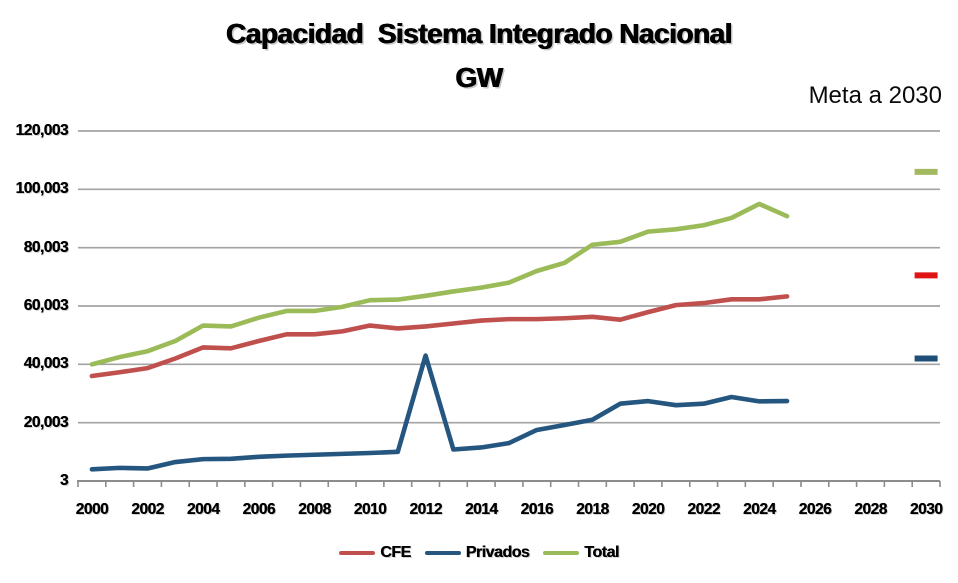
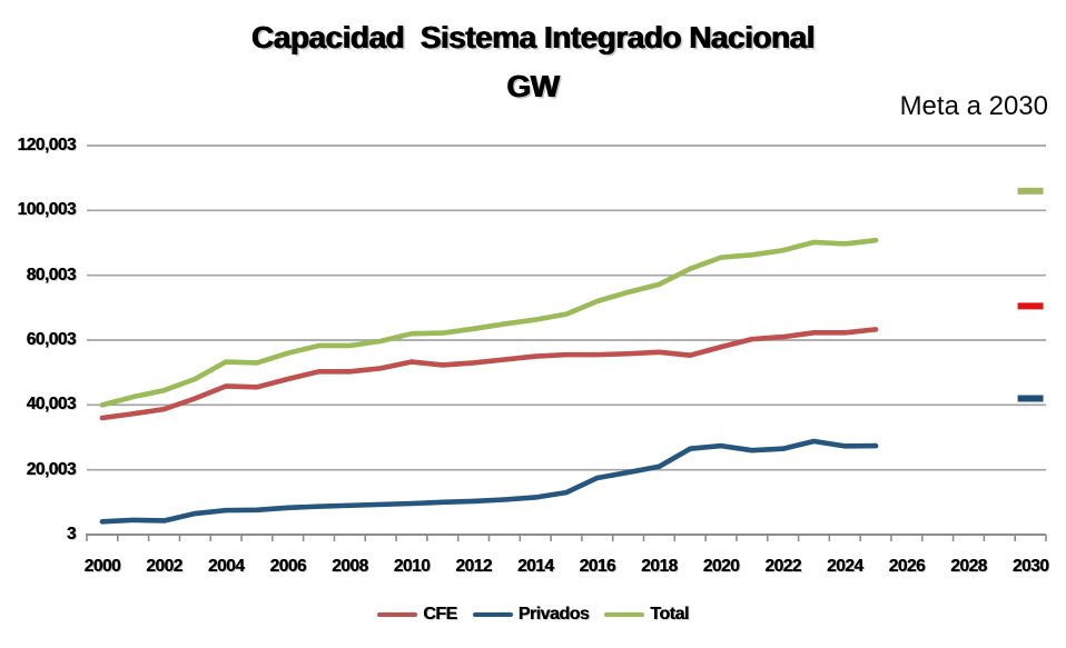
Privados/2012: 43000 -> 10000
Total/2018: 81000 -> 77000
Total/2024: 95000 -> 90000
